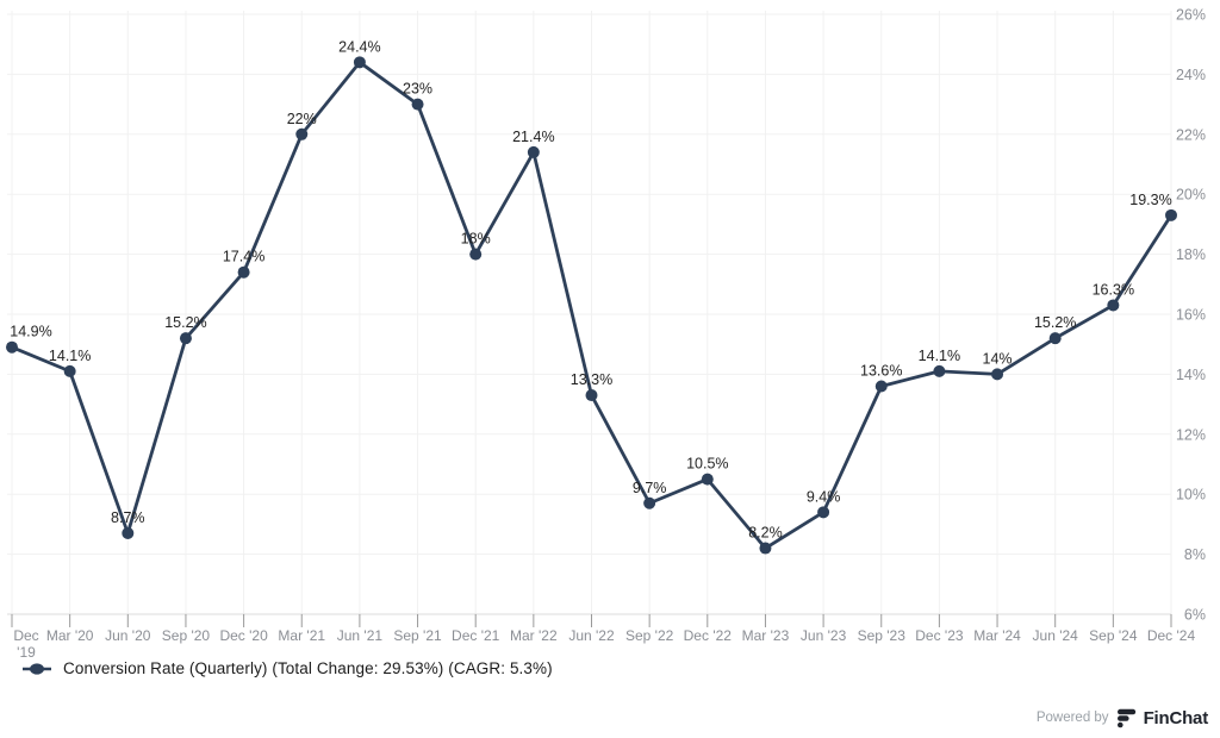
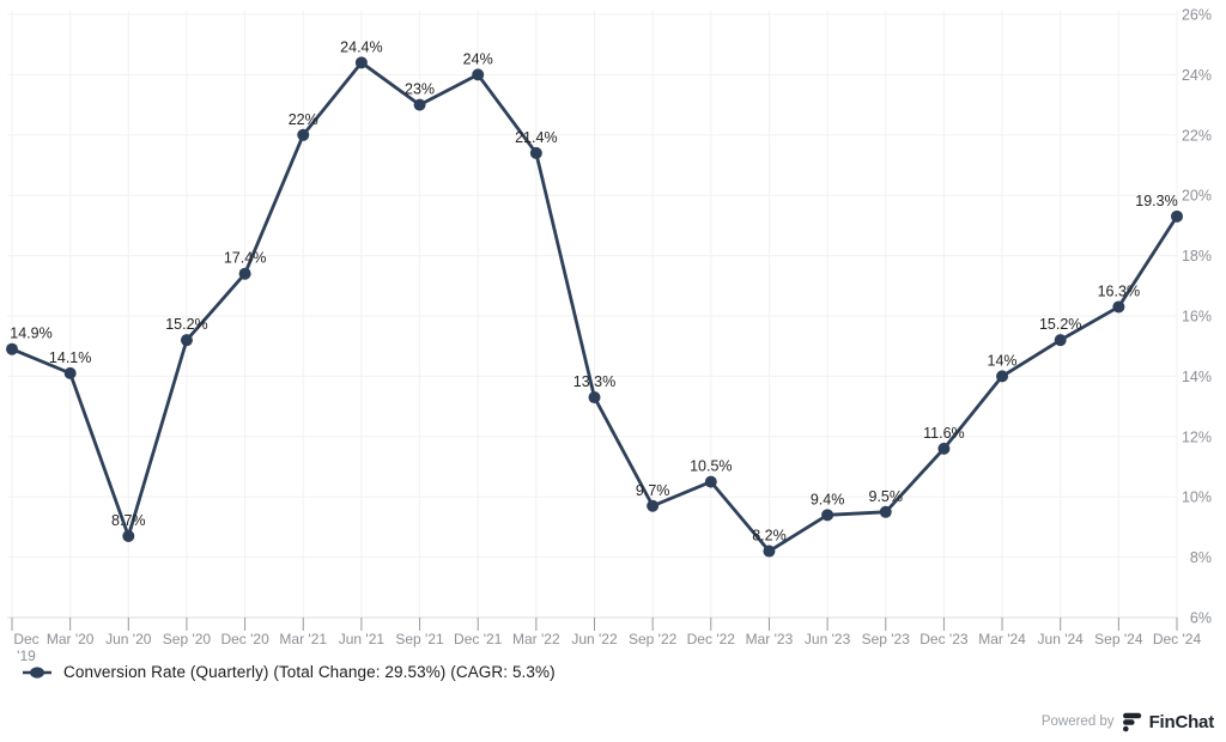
Dec '21: 18% -> 24%
Sep '23: 13.6% -> 9.5%
Dec '23: 14.1% -> 11.6%
